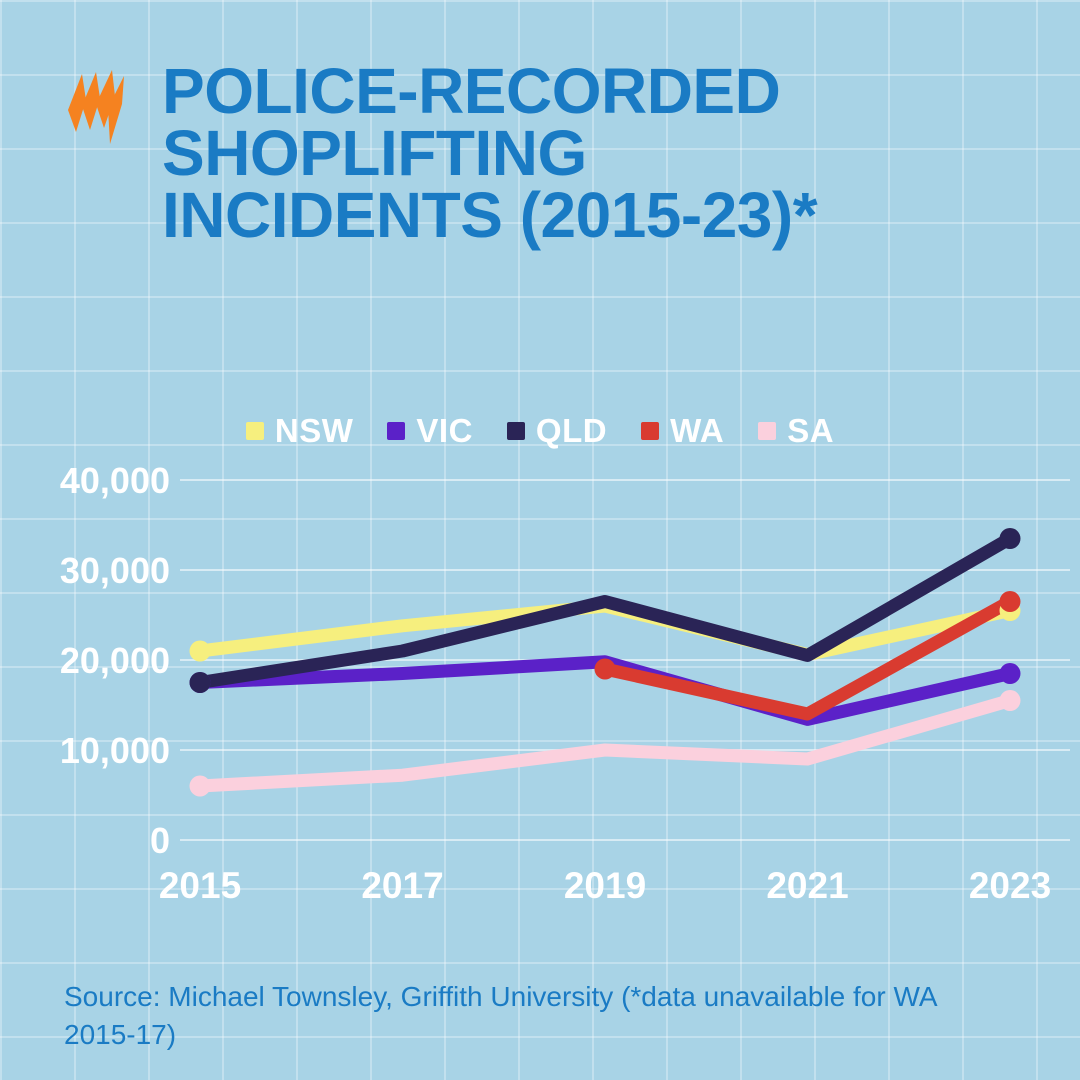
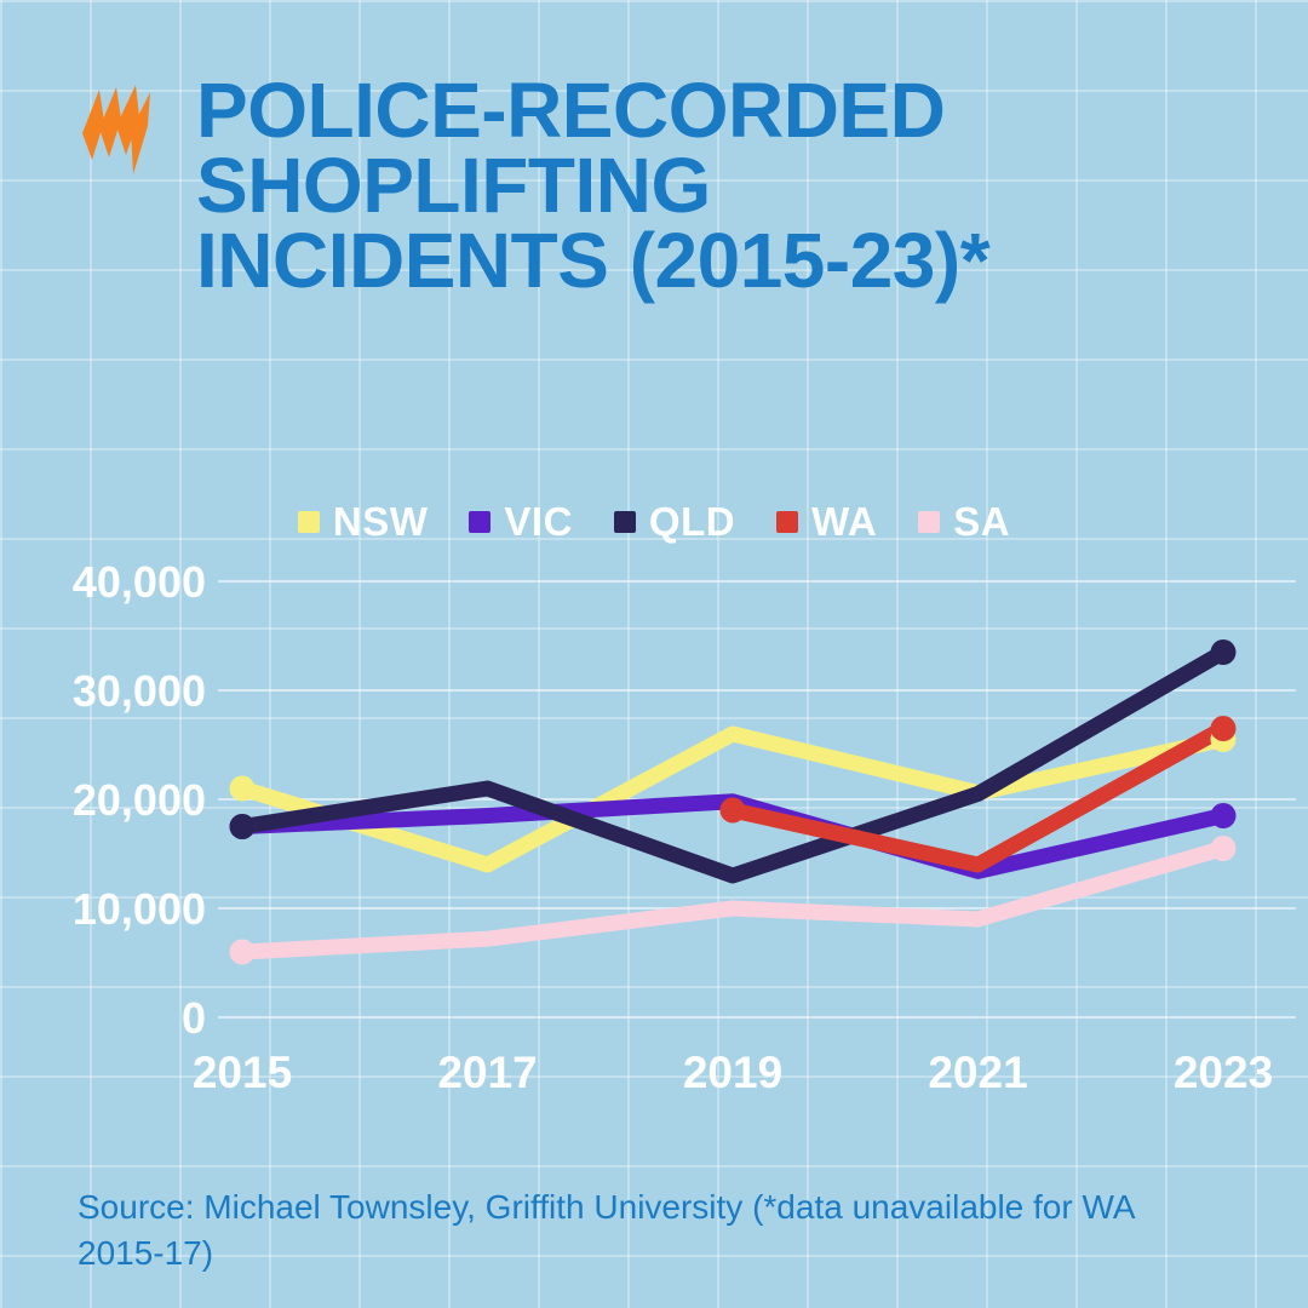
NSW/2017: 24000 -> 14000
QLD/2019: 26000 -> 13000
